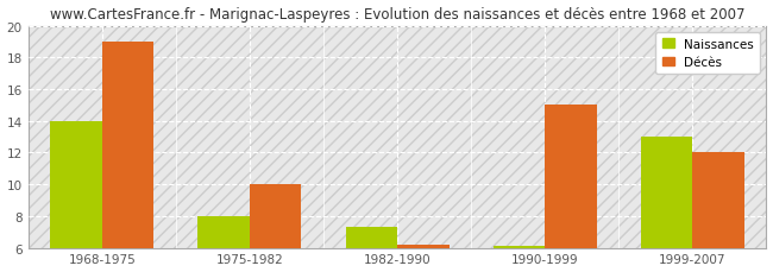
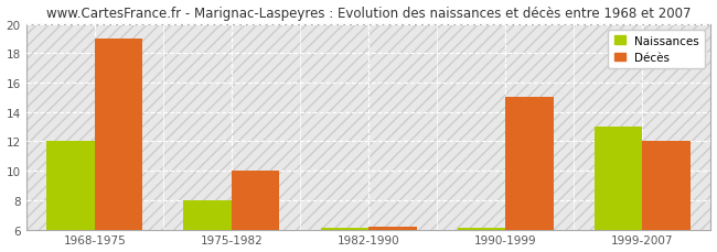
Naissances/1968-1975: 14.0 -> 12.0
Naissances/1982-1990: 7.3 -> 6.1
